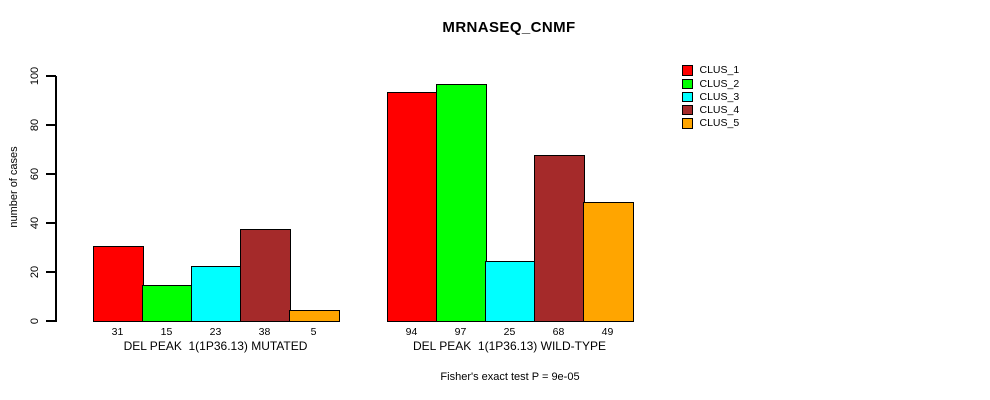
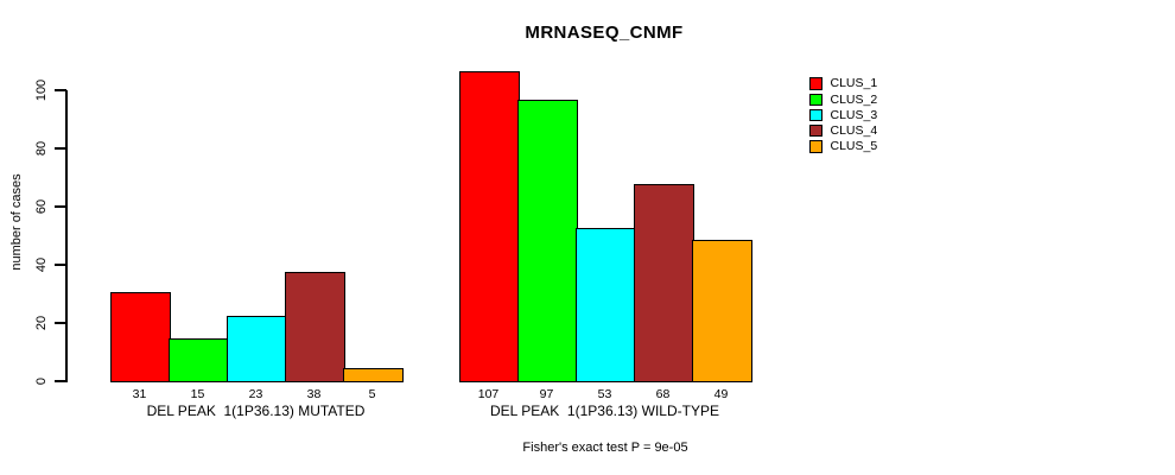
CLUS_1/DEL PEAK 1(1P36.13) WILD-TYPE: 94 -> 107
CLUS_3/DEL PEAK 1(1P36.13) WILD-TYPE: 25 -> 53
